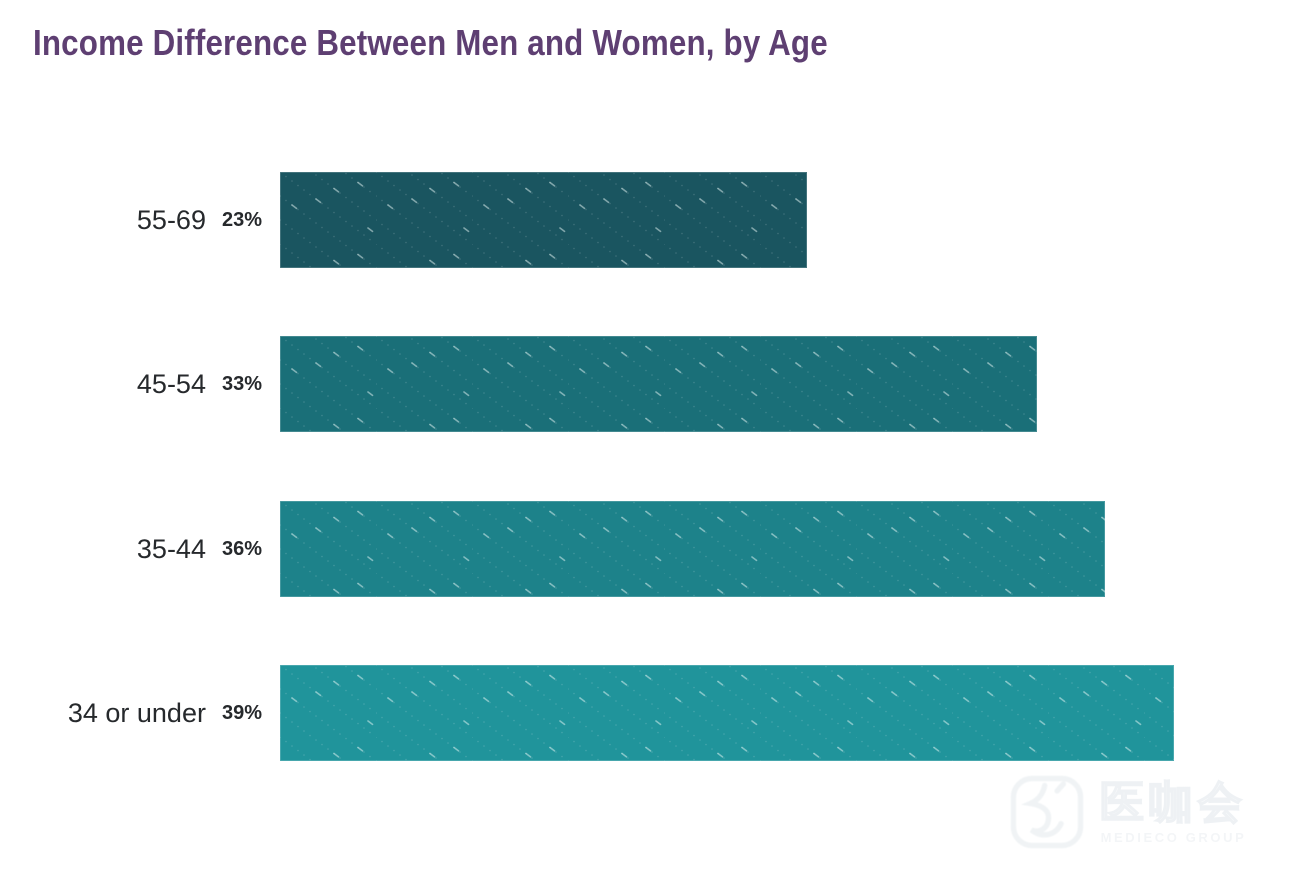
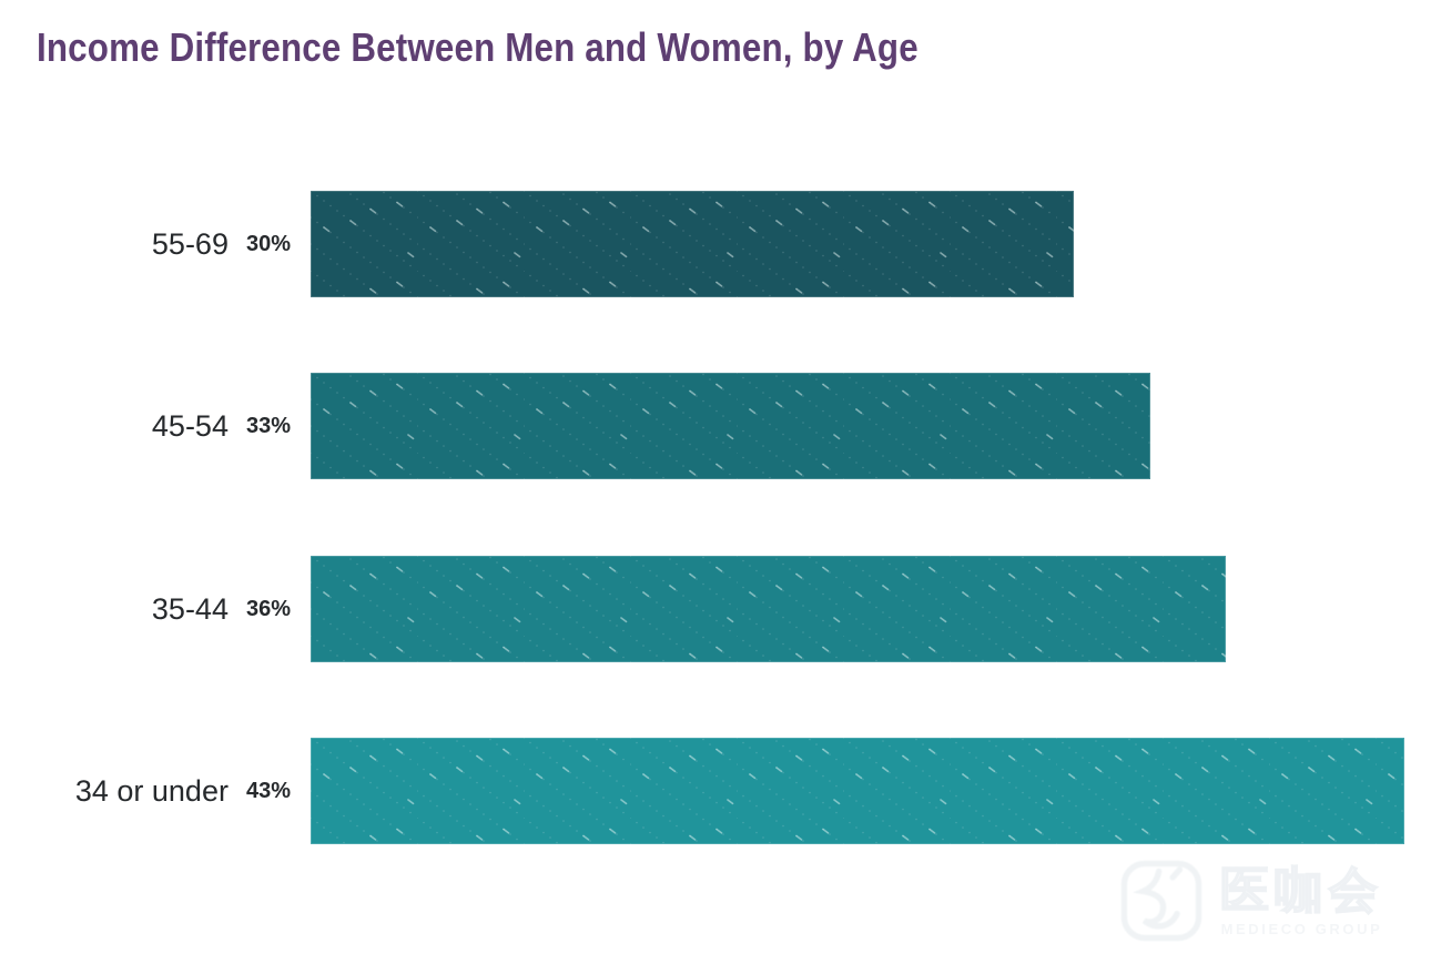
55-69: 23% -> 30%
34 or under: 39% -> 43%
